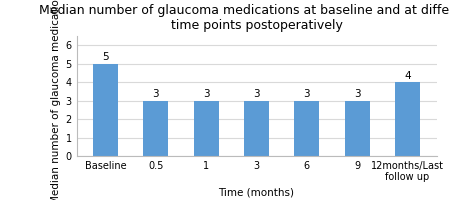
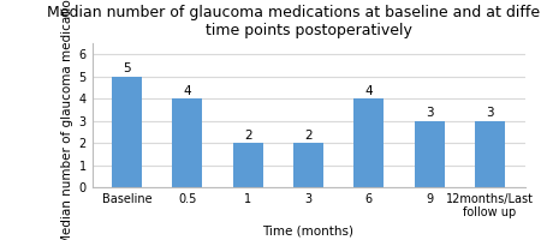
0.5: 3 -> 4
1: 3 -> 2
3: 3 -> 2
6: 3 -> 4
12months/Last follow up: 4 -> 3
